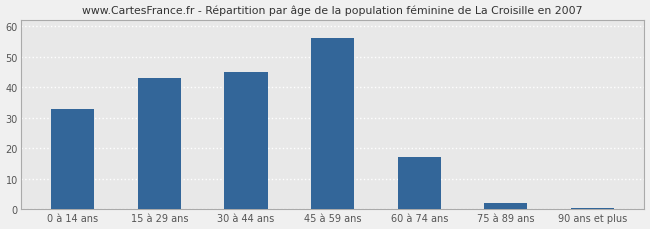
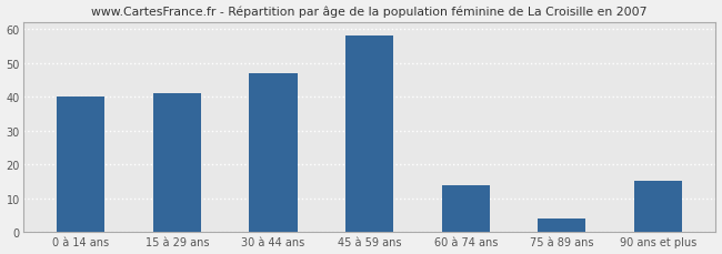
0 à 14 ans: 33.0 -> 40.0
15 à 29 ans: 43.0 -> 41.0
30 à 44 ans: 45.0 -> 47.0
45 à 59 ans: 56.0 -> 58.0
60 à 74 ans: 17.0 -> 14.0
75 à 89 ans: 2.0 -> 4.0
90 ans et plus: 0.5 -> 15.0
